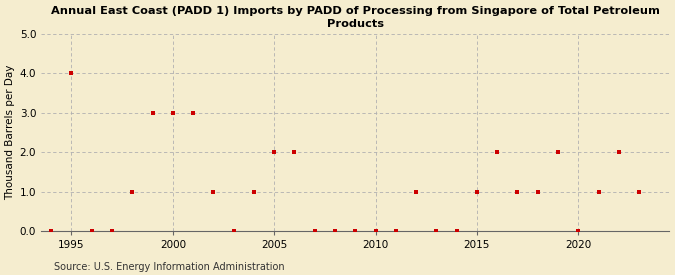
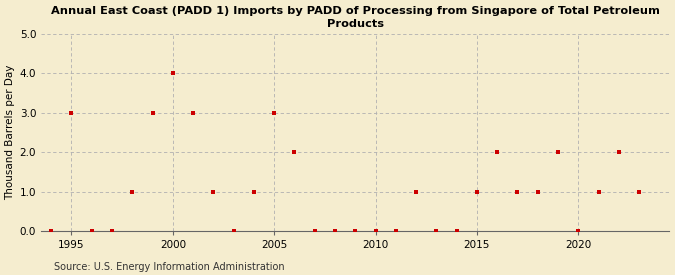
1995: 4 -> 3
2000: 3 -> 4
2005: 2 -> 3
